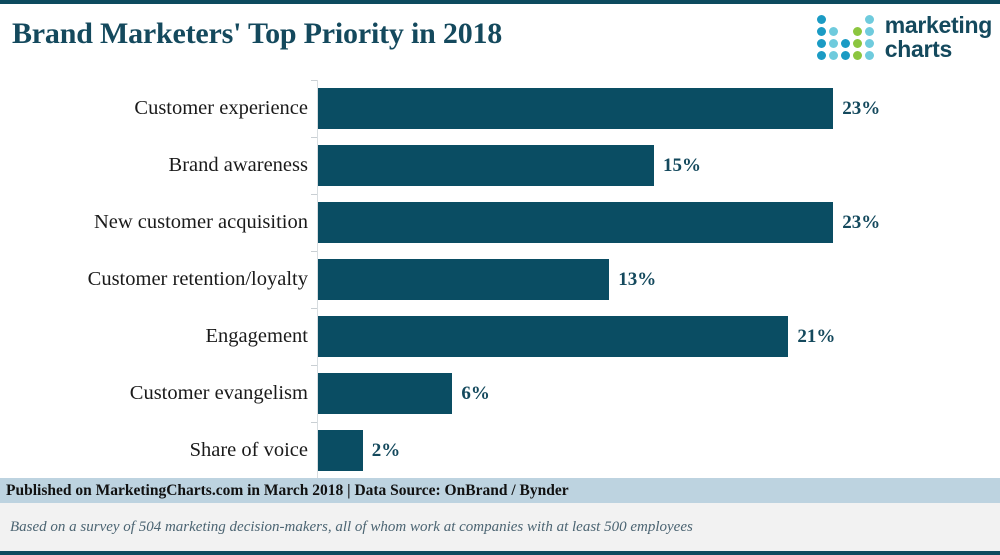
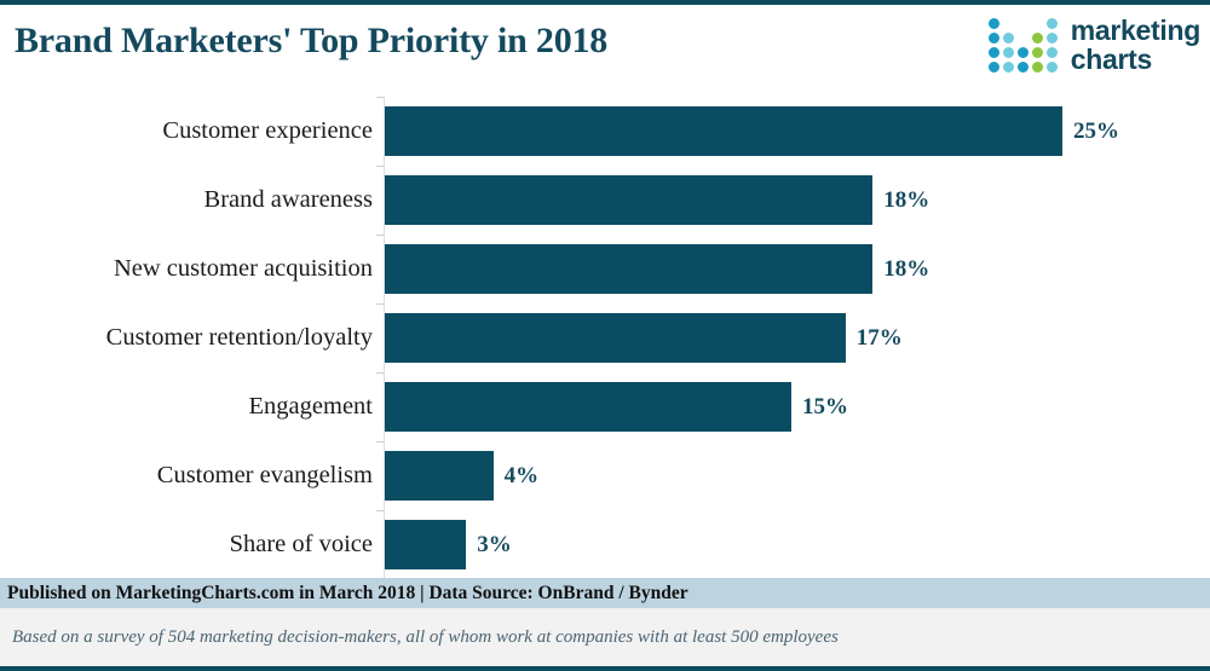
Customer experience: 23% -> 25%
Brand awareness: 15% -> 18%
New customer acquisition: 23% -> 18%
Customer retention/loyalty: 13% -> 17%
Engagement: 21% -> 15%
Customer evangelism: 6% -> 4%
Share of voice: 2% -> 3%
